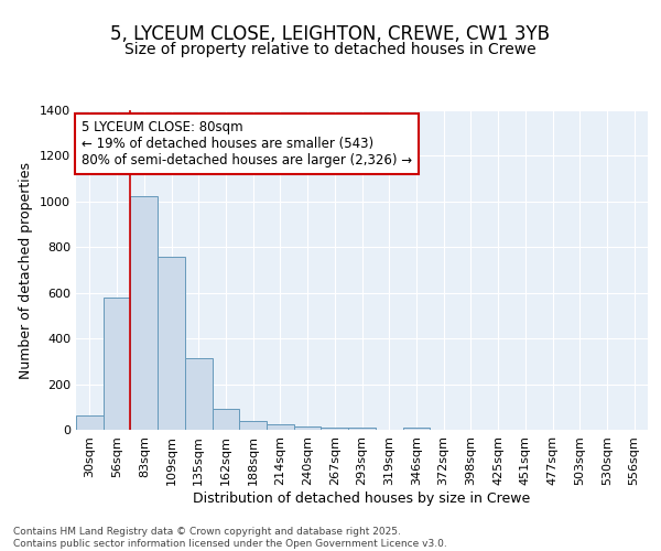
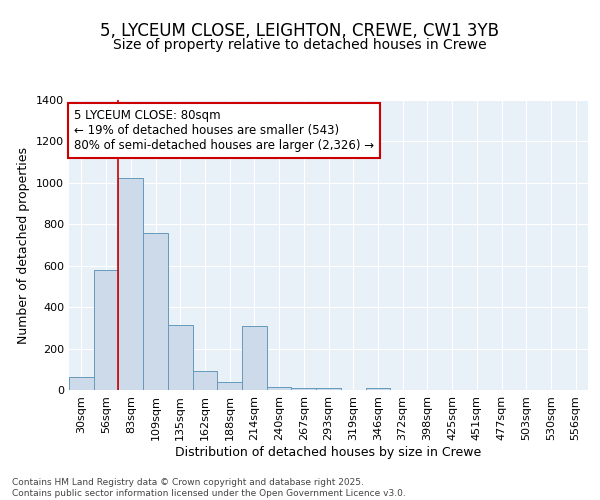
214sqm: 22 -> 310
